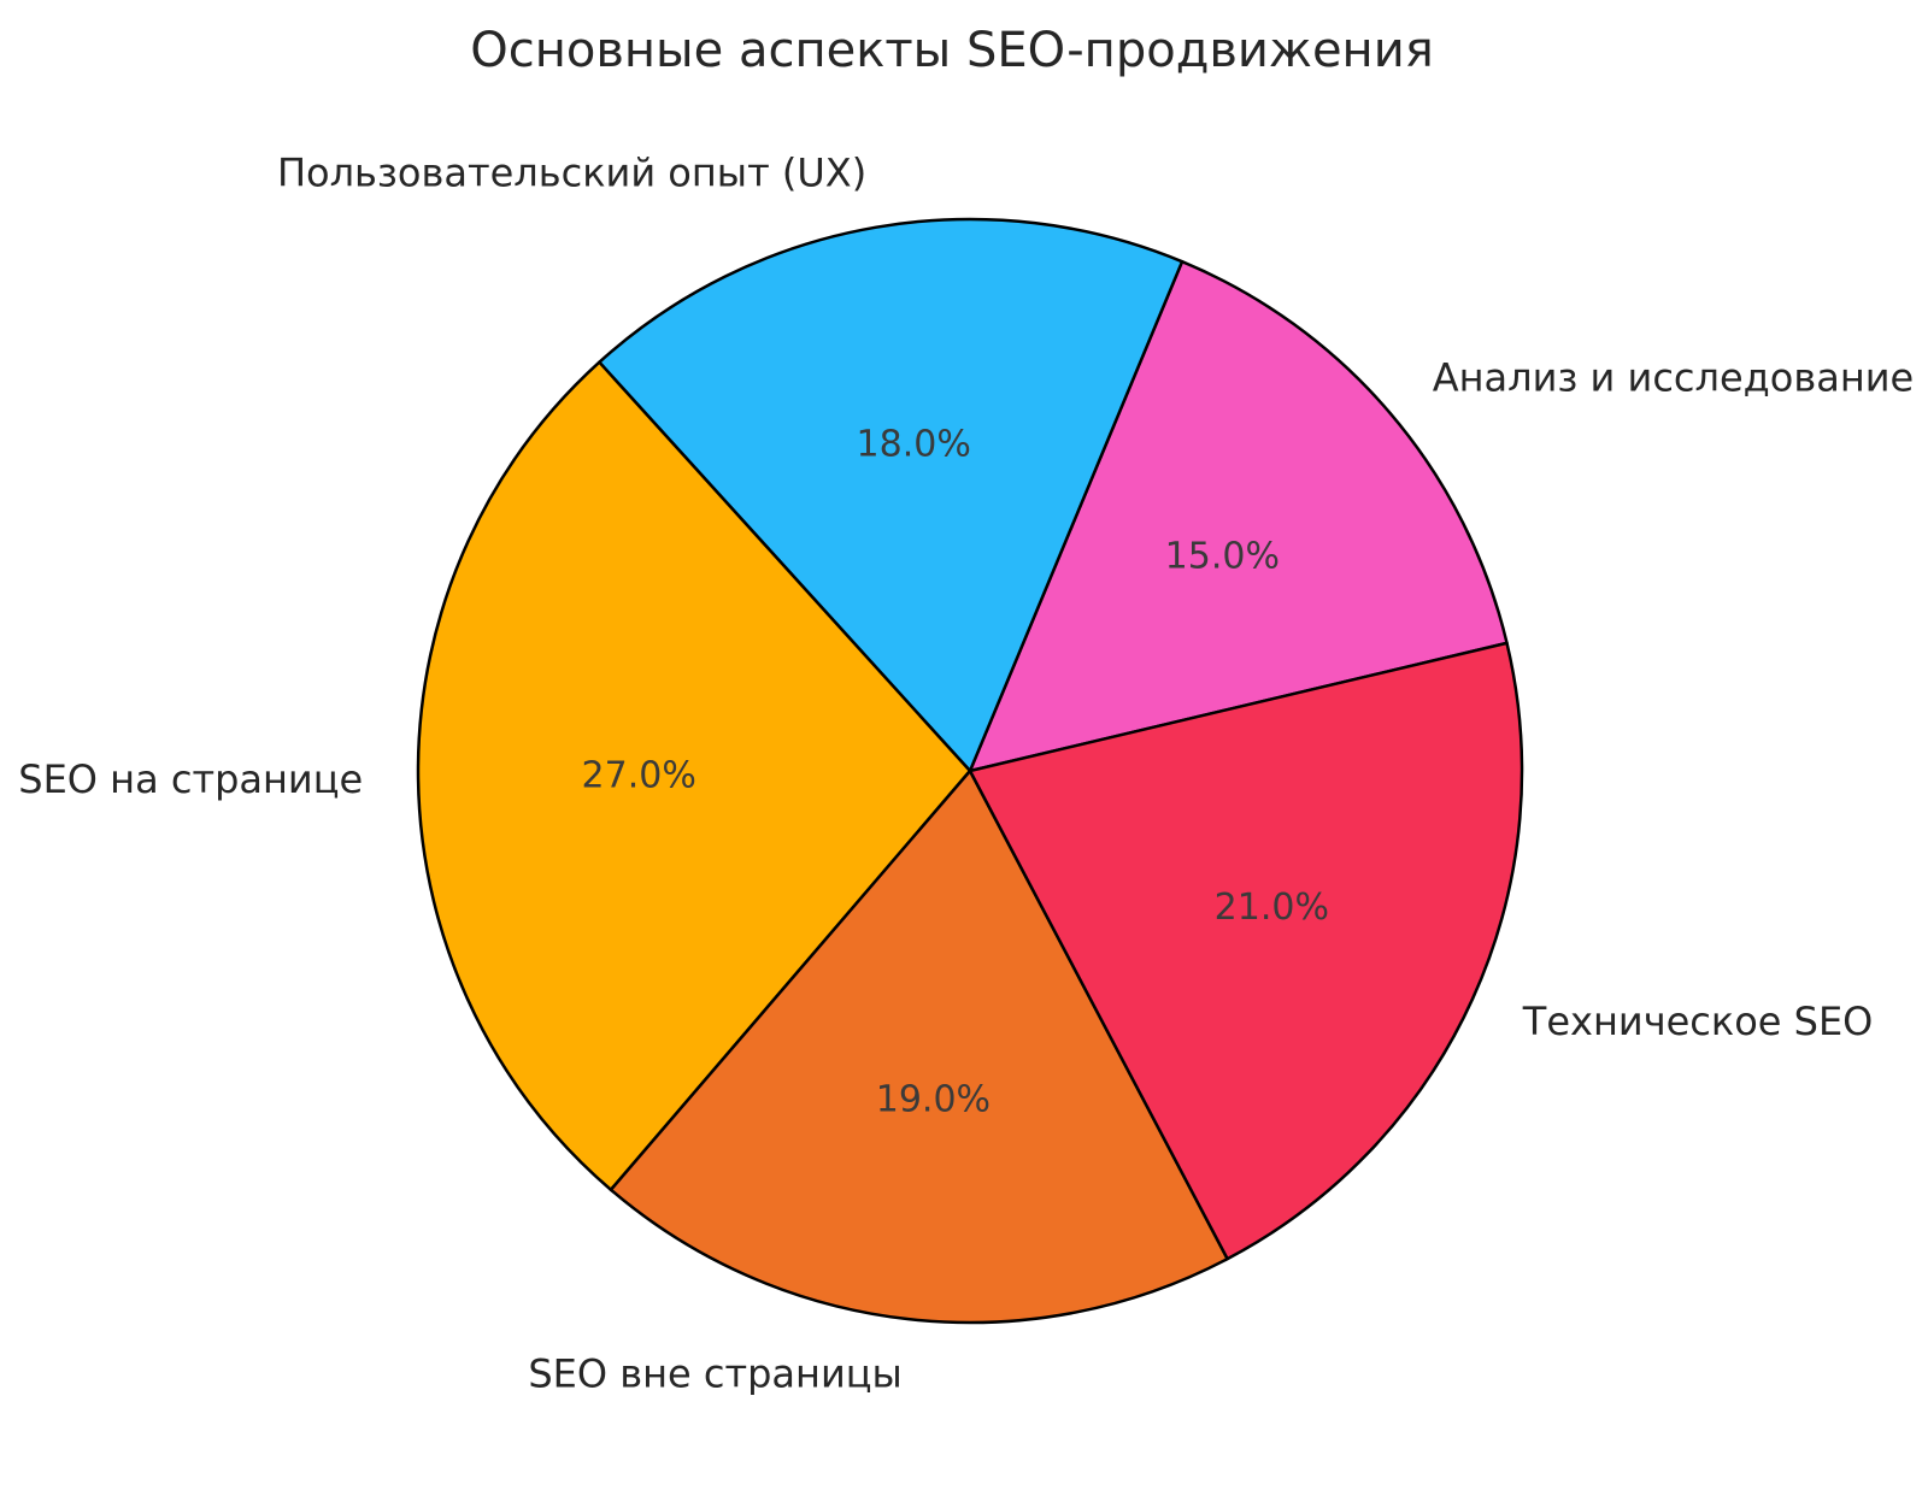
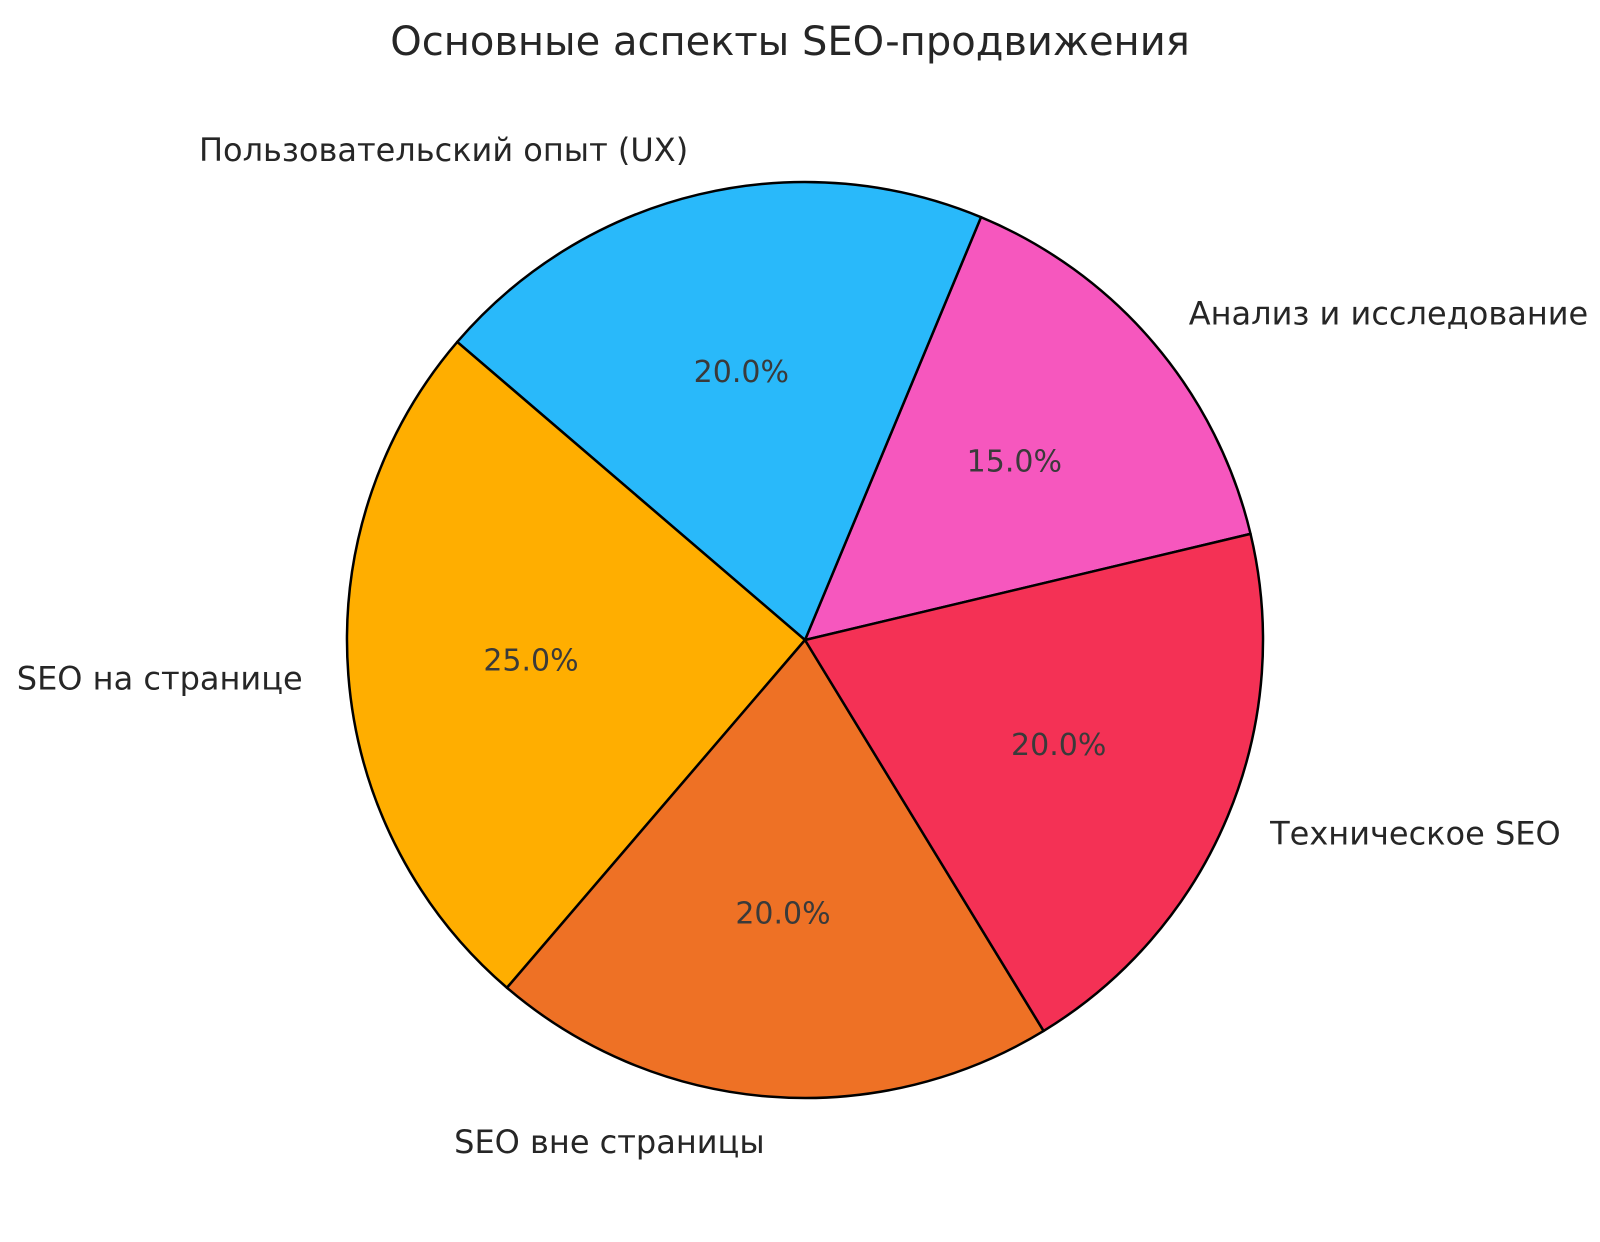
Пользовательский опыт (UX): 18.0% -> 20.0%
SEO на странице: 27.0% -> 25.0%
SEO вне страницы: 19.0% -> 20.0%
Техническое SEO: 21.0% -> 20.0%
